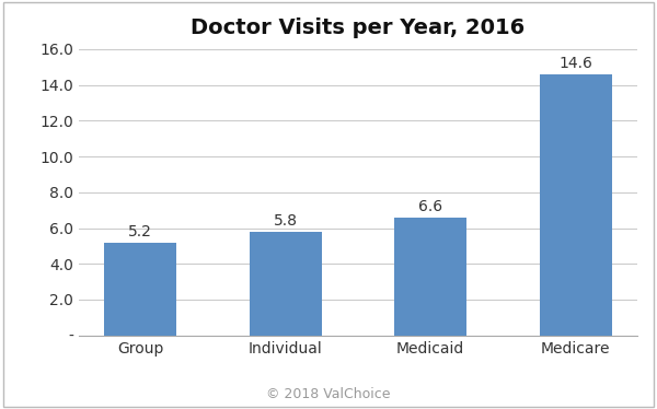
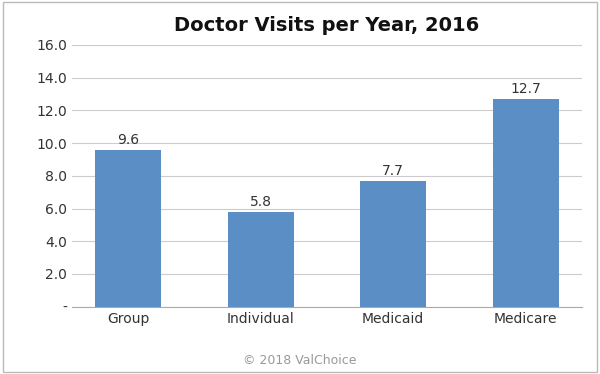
Group: 5.2 -> 9.6
Medicaid: 6.6 -> 7.7
Medicare: 14.6 -> 12.7
